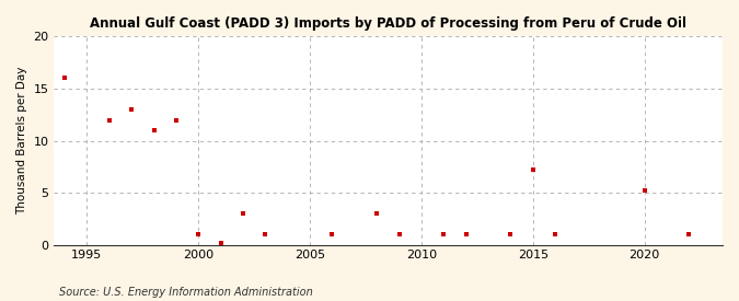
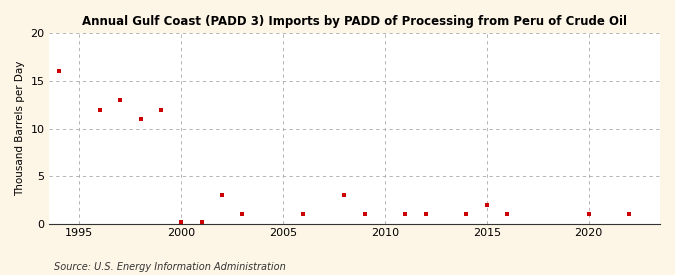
2000: 1.0 -> 0.1
2015: 7.2 -> 2.0
2020: 5.2 -> 1.0
